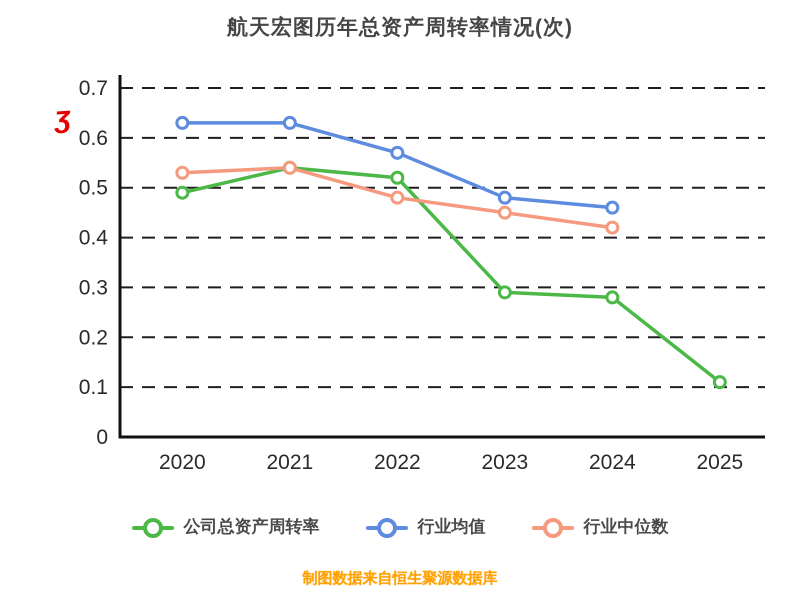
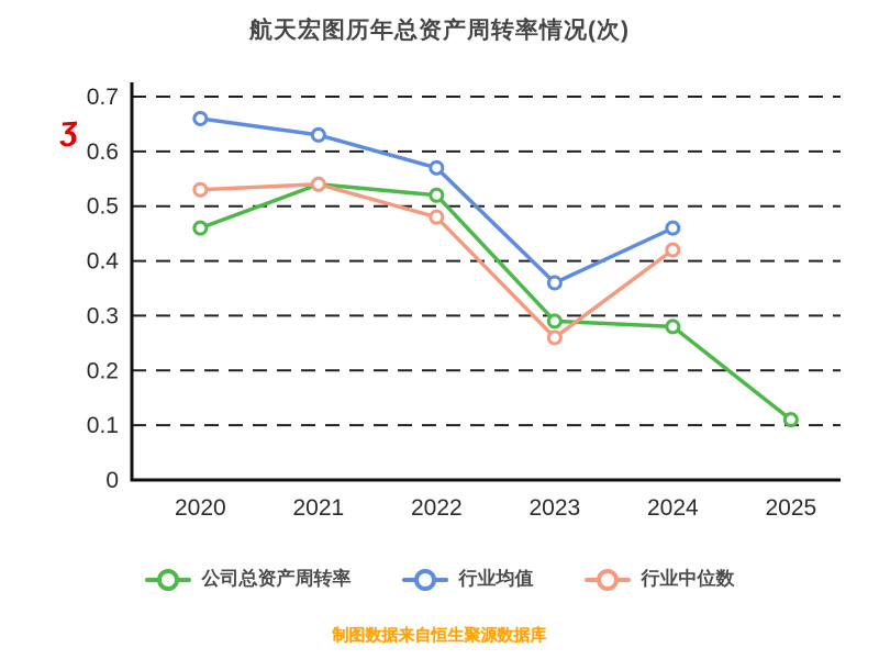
公司总资产周转率/2020: 0.49 -> 0.46
行业均值/2020: 0.63 -> 0.66
行业均值/2023: 0.48 -> 0.36
行业中位数/2023: 0.45 -> 0.26
